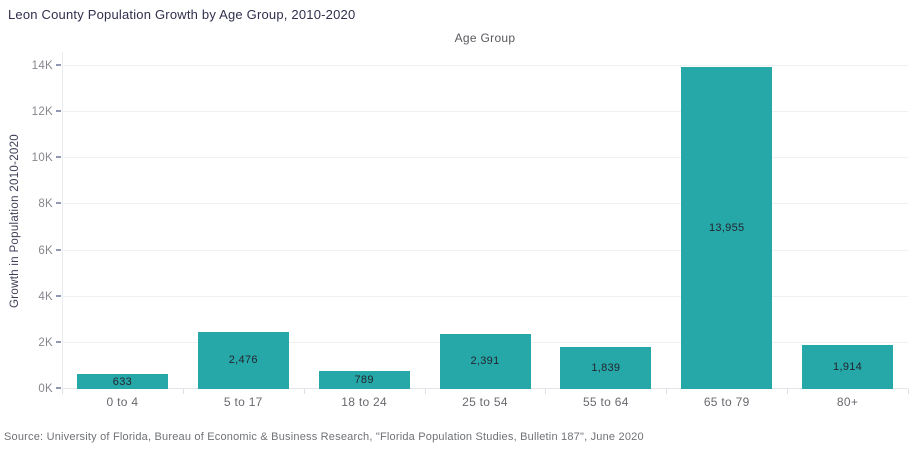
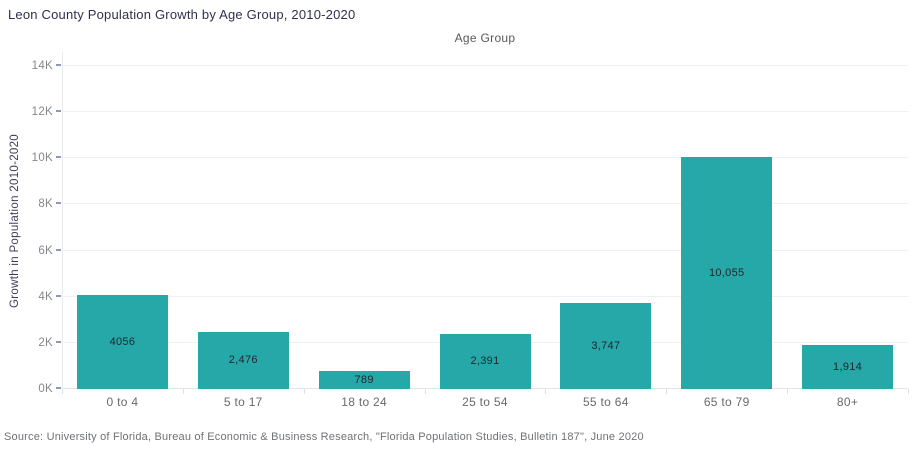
0 to 4: 633 -> 4056
55 to 64: 1,839 -> 3,747
65 to 79: 13,955 -> 10,055
